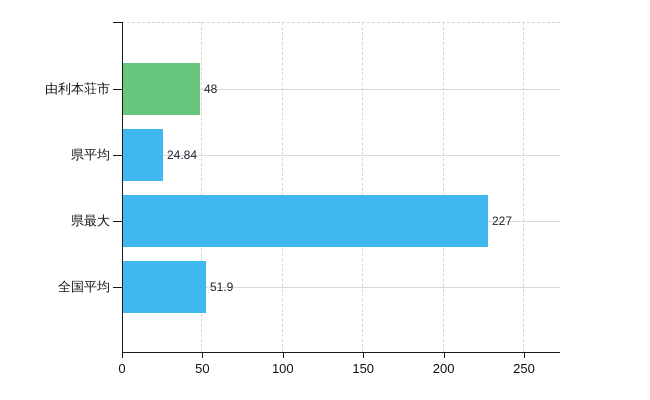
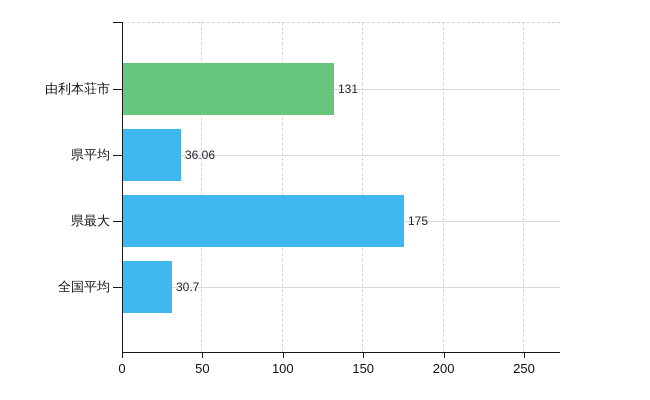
由利本荘市: 48 -> 131
県平均: 24.84 -> 36.06
県最大: 227 -> 175
全国平均: 51.9 -> 30.7
